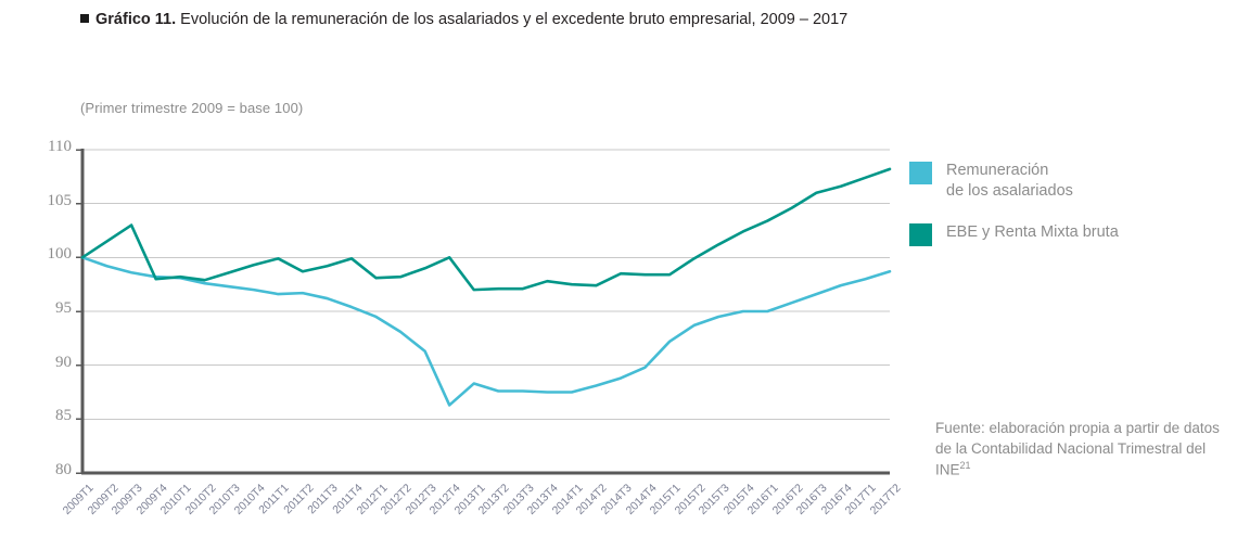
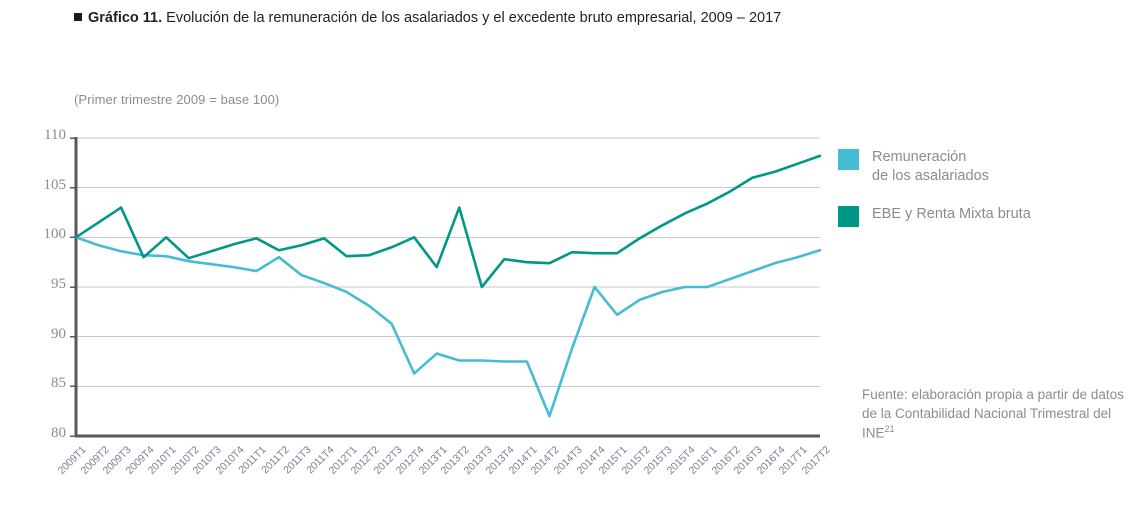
EBE y Renta Mixta bruta/2010T1: 98 -> 100
Remuneración de los asalariados/2011T2: 97 -> 98
EBE y Renta Mixta bruta/2013T2: 97 -> 103
EBE y Renta Mixta bruta/2013T3: 97 -> 95
Remuneración de los asalariados/2014T2: 88 -> 82
Remuneración de los asalariados/2014T4: 90 -> 95
